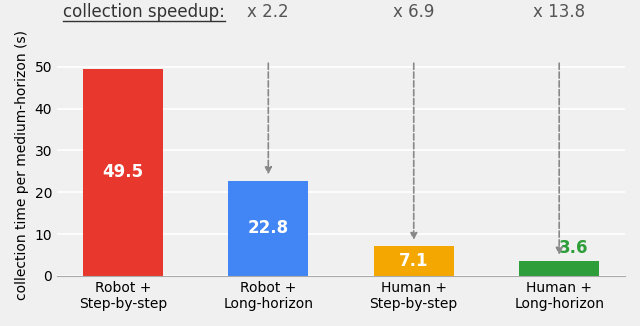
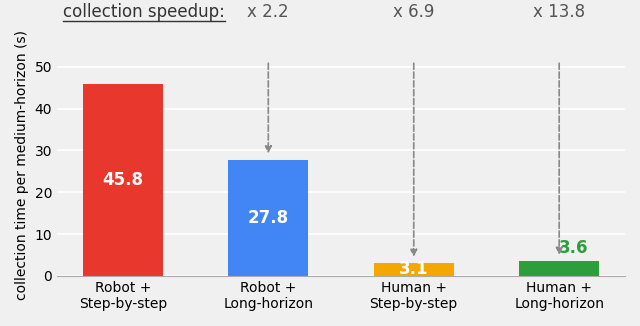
Robot + Step-by-step: 49.5 -> 45.8
Robot + Long-horizon: 22.8 -> 27.8
Human + Step-by-step: 7.1 -> 3.1
